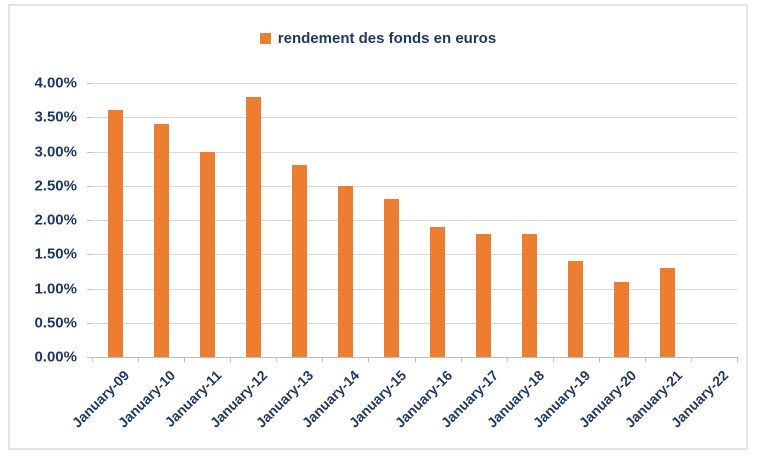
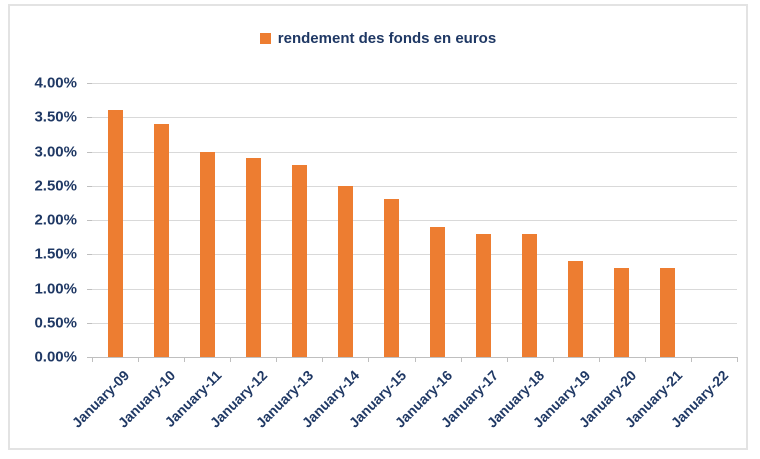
January-12: 3.8% -> 2.9%
January-20: 1.1% -> 1.3%
